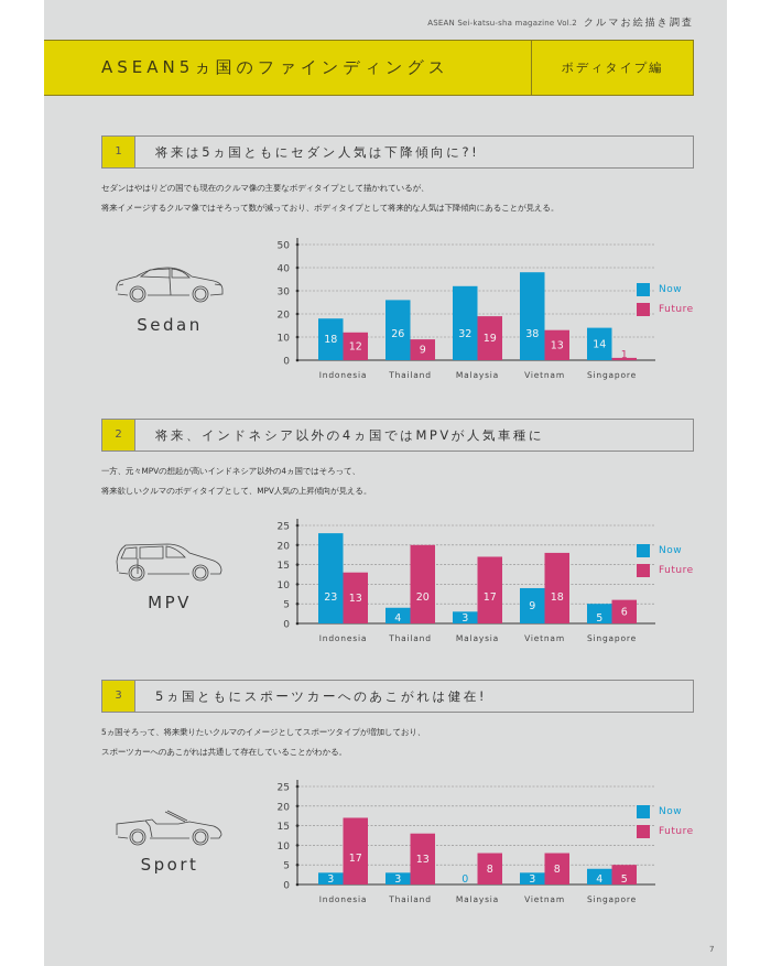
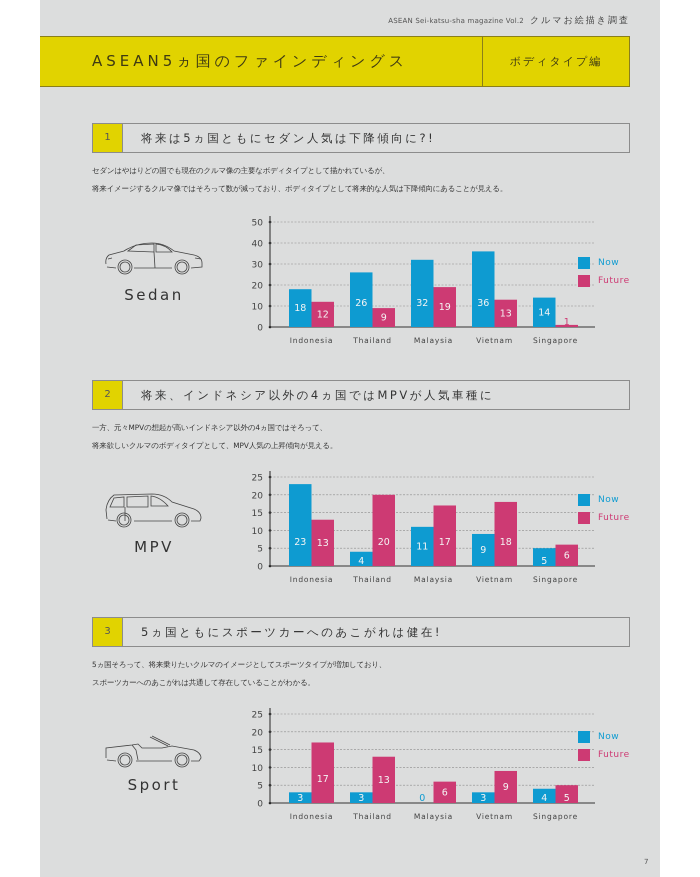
Sedan/Now/Vietnam: 38 -> 36
MPV/Now/Malaysia: 3 -> 11
Sport/Future/Malaysia: 8 -> 6
Sport/Future/Vietnam: 8 -> 9
